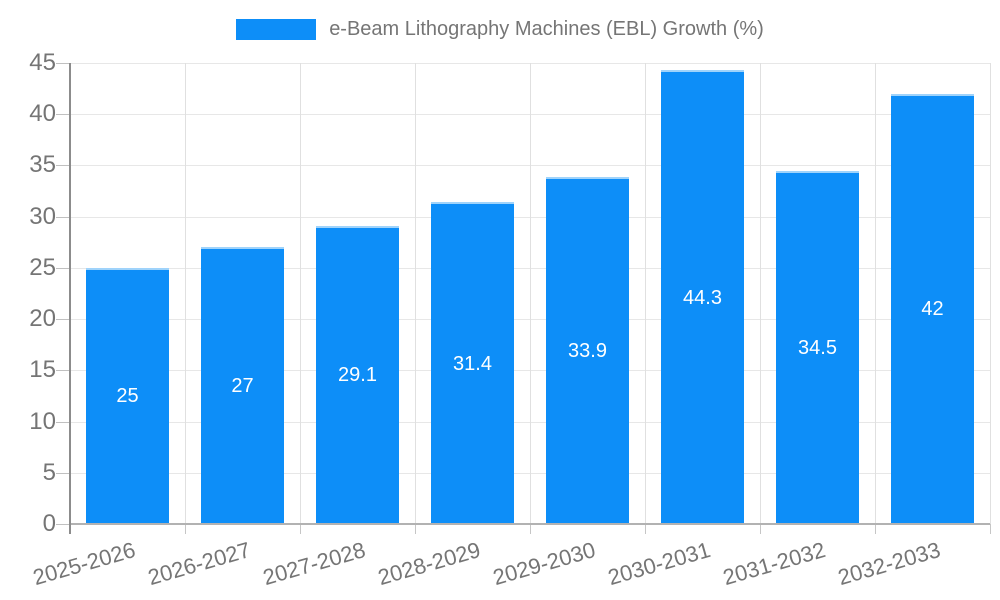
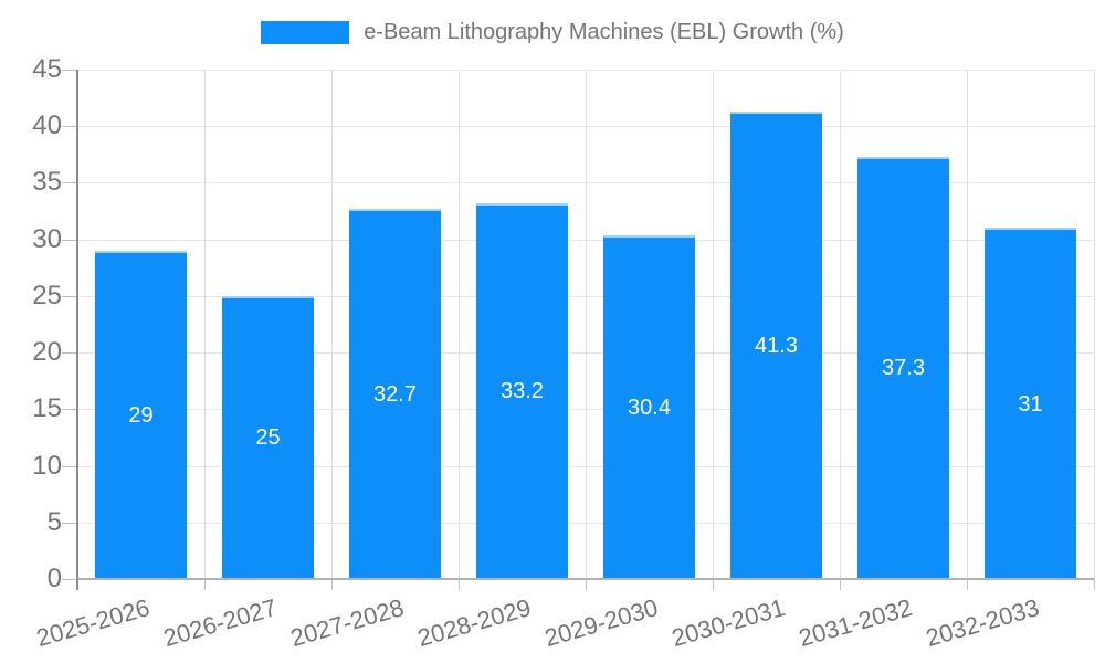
2025-2026: 25 -> 29
2026-2027: 27 -> 25
2027-2028: 29.1 -> 32.7
2028-2029: 31.4 -> 33.2
2029-2030: 33.9 -> 30.4
2030-2031: 44.3 -> 41.3
2031-2032: 34.5 -> 37.3
2032-2033: 42 -> 31
